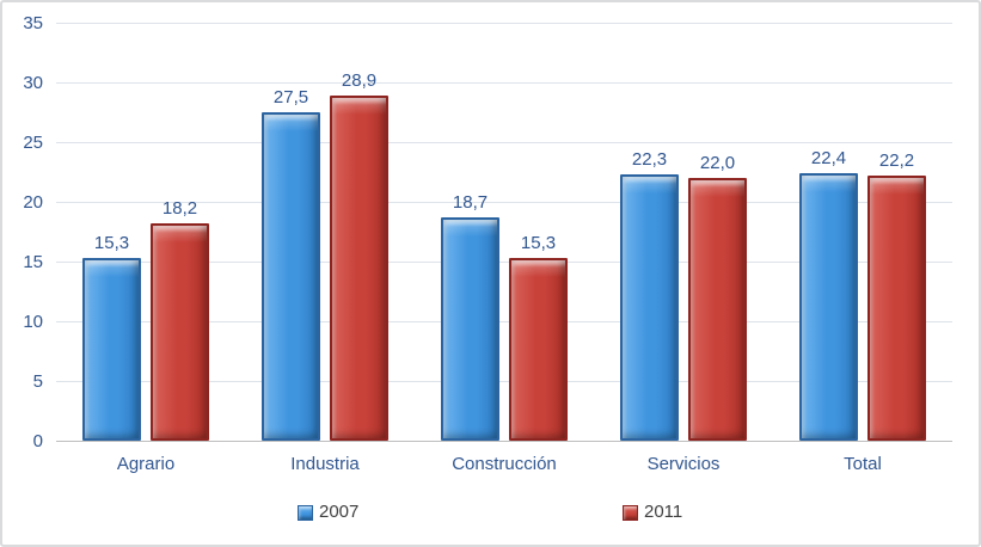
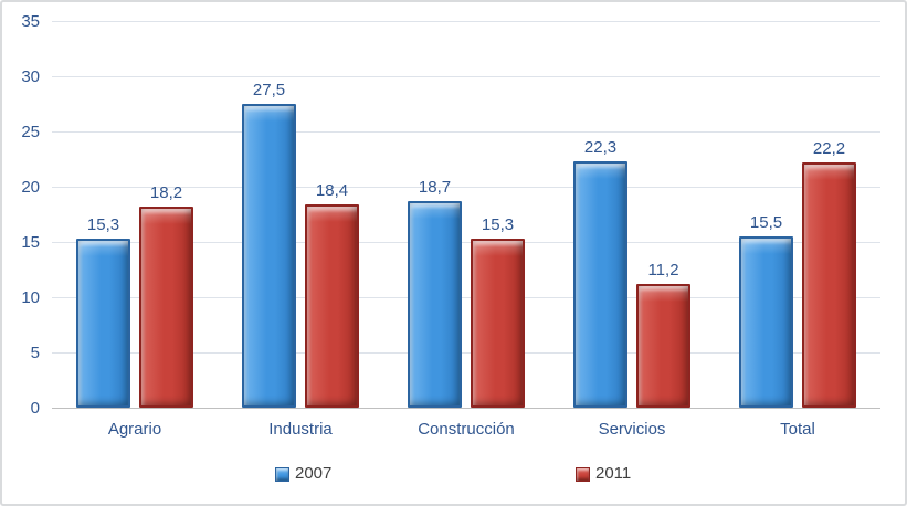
2011/Industria: 28,9 -> 18,4
2011/Servicios: 22,0 -> 11,2
2007/Total: 22,4 -> 15,5
